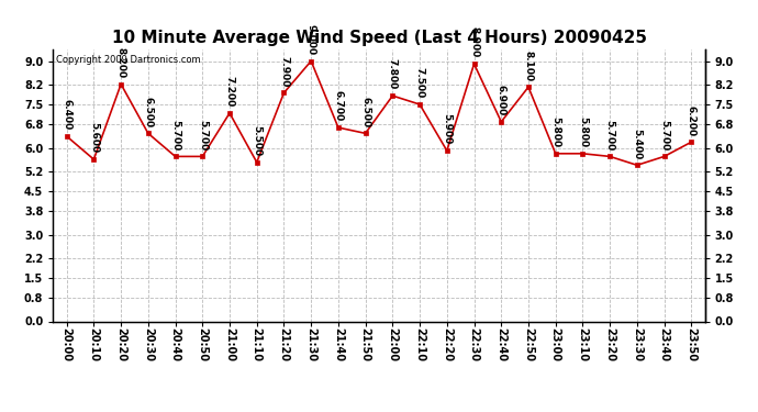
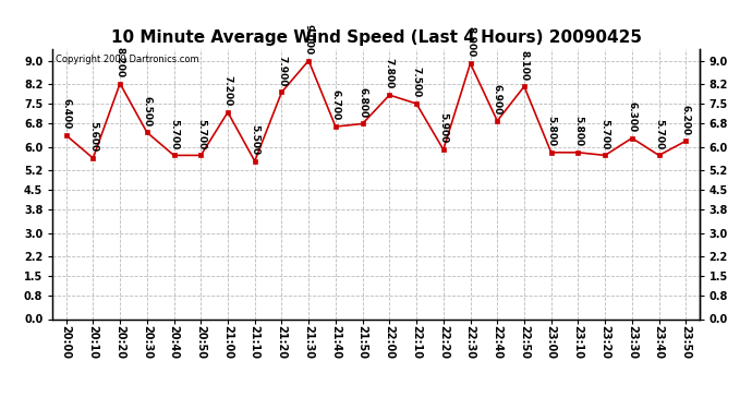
21:50: 6.500 -> 6.800
23:30: 5.400 -> 6.300
